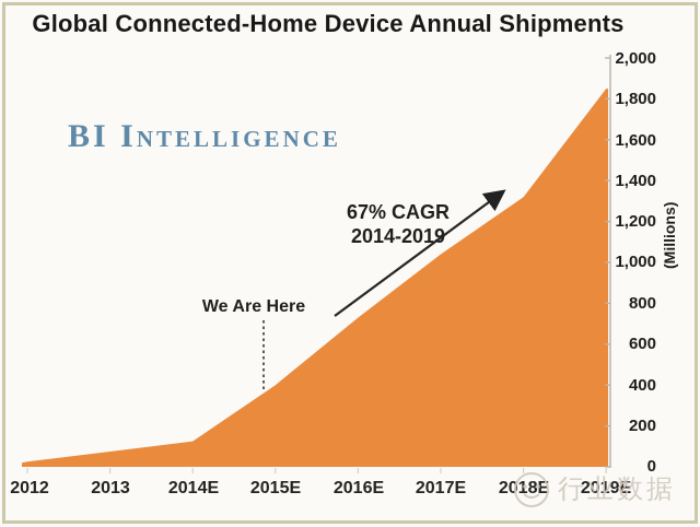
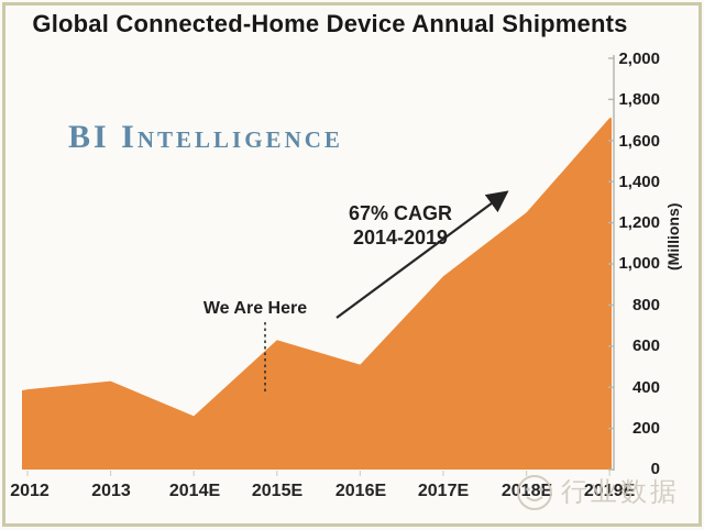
2012: 20 -> 390
2013: 80 -> 430
2014E: 120 -> 260
2015E: 400 -> 630
2016E: 730 -> 510
2017E: 1040 -> 940
2018E: 1320 -> 1250
2019E: 1850 -> 1710
